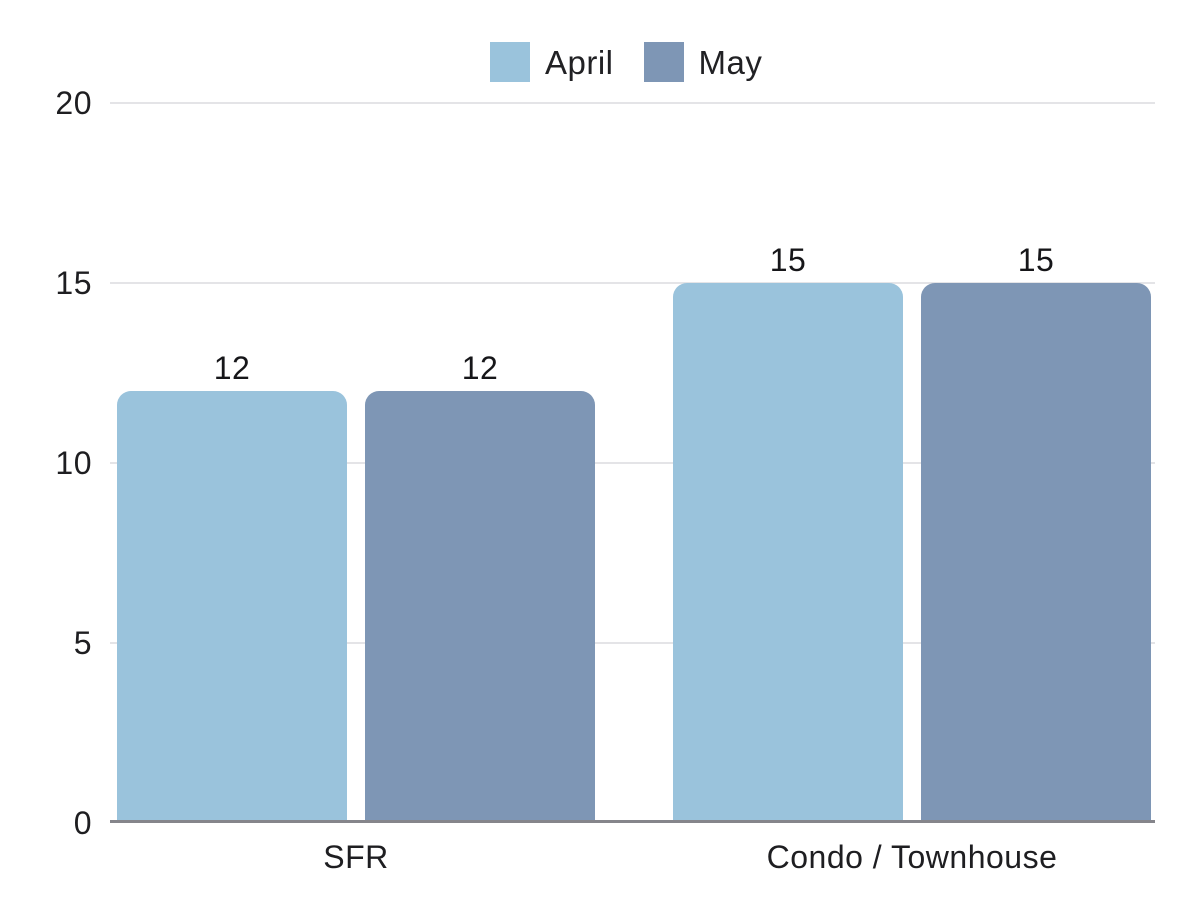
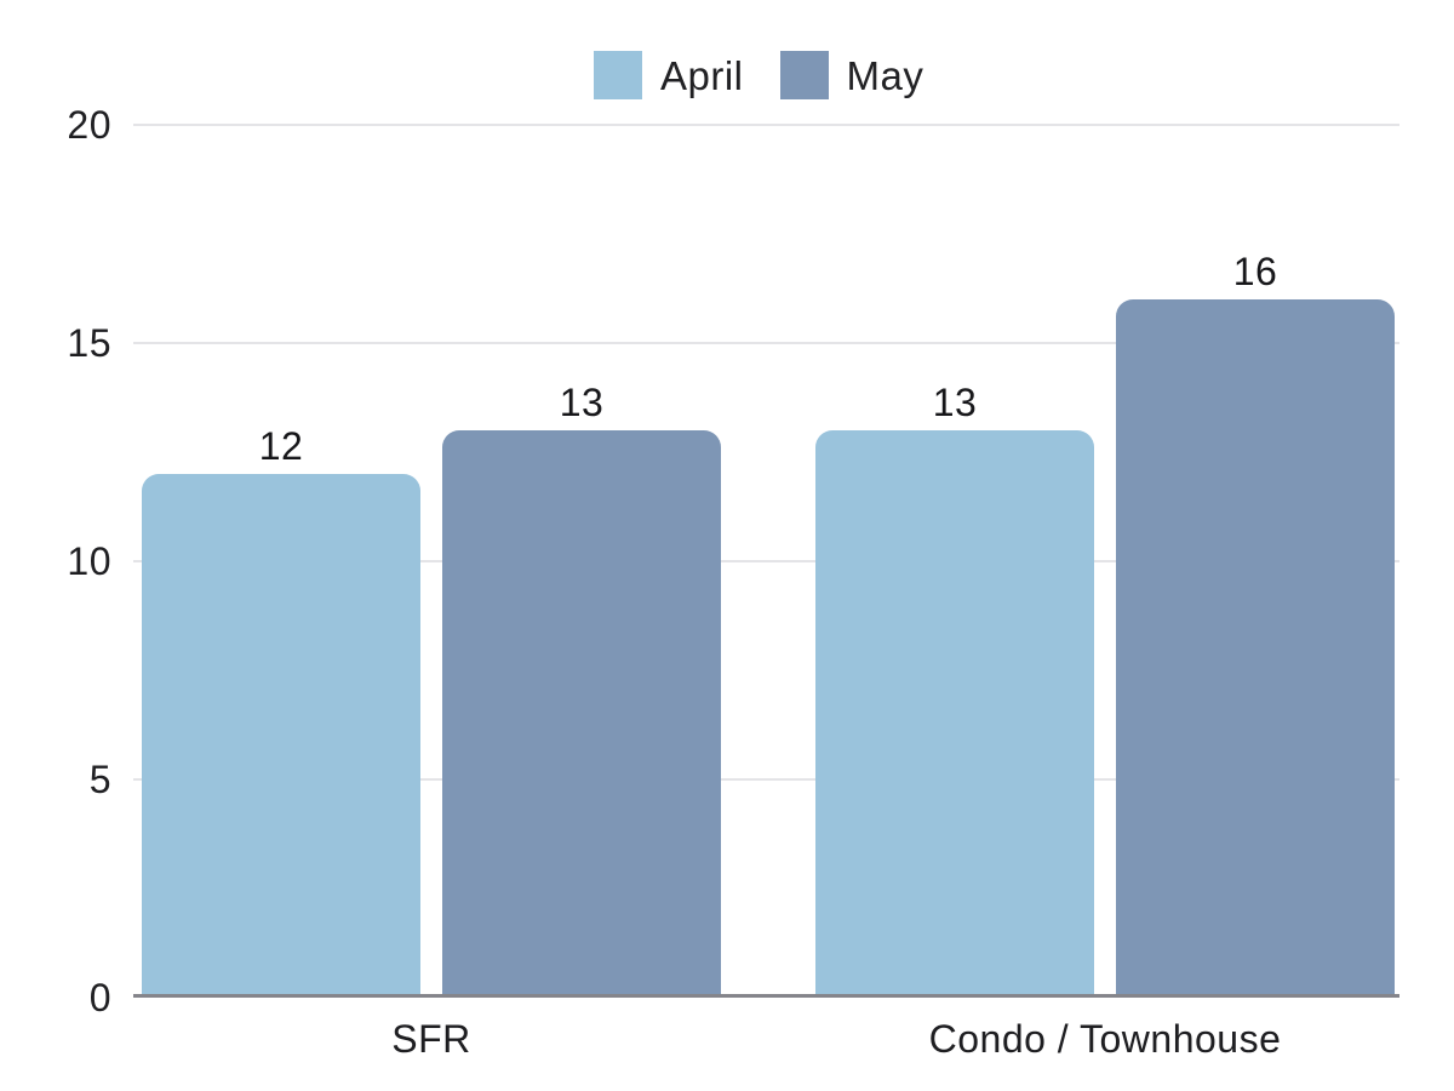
May/SFR: 12 -> 13
April/Condo / Townhouse: 15 -> 13
May/Condo / Townhouse: 15 -> 16
